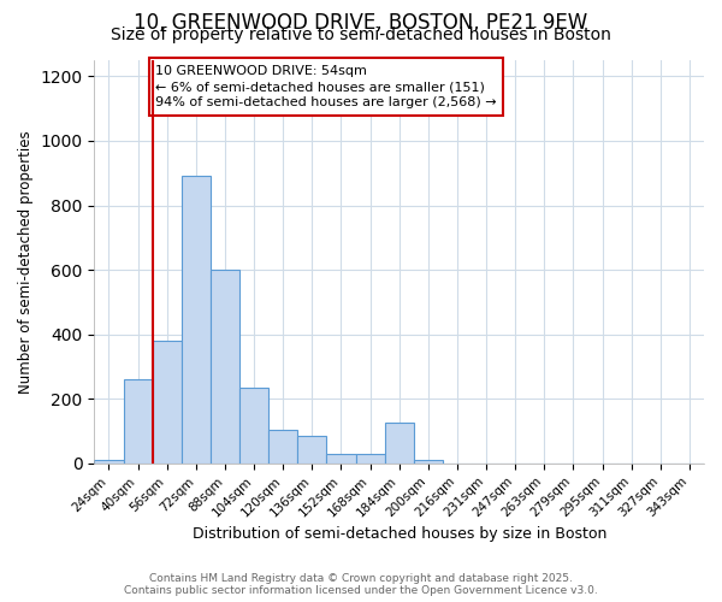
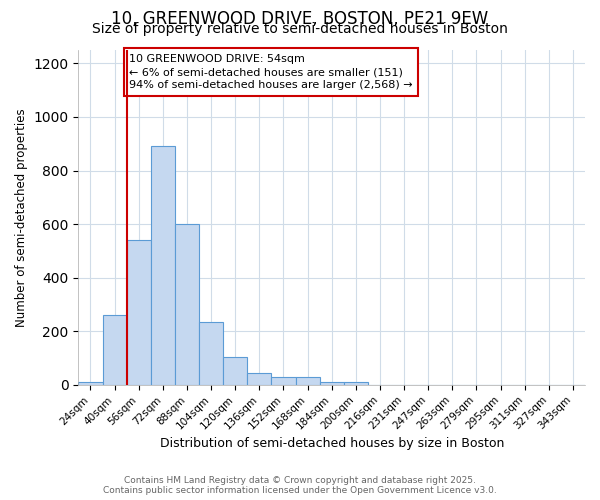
56sqm: 380 -> 540
136sqm: 85 -> 45
184sqm: 125 -> 12
